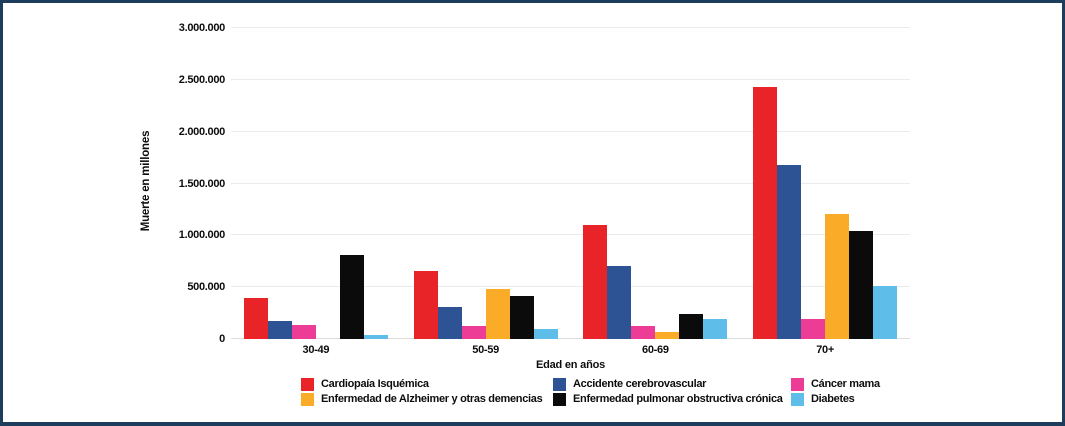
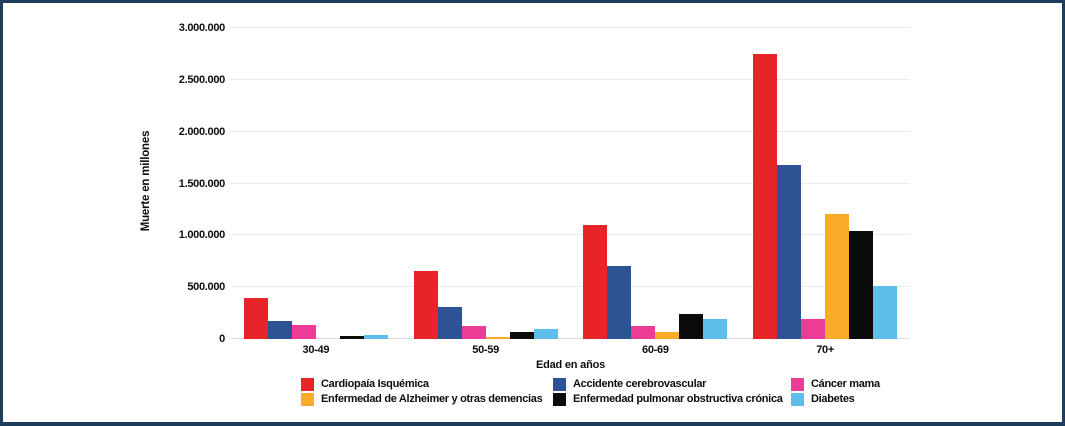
Enfermedad pulmonar obstructiva crónica/30-49: 810000 -> 30000
Enfermedad de Alzheimer y otras demencias/50-59: 480000 -> 20000
Enfermedad pulmonar obstructiva crónica/50-59: 410000 -> 60000
Cardiopaía Isquémica/70+: 2430000 -> 2750000
